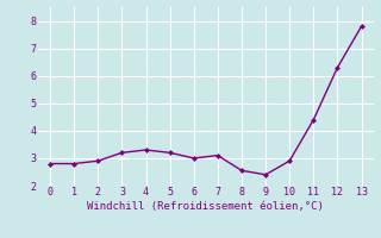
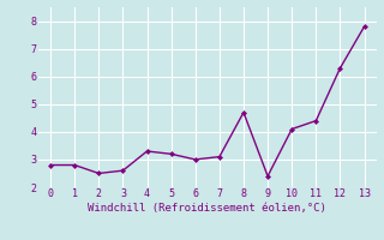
2: 2.90 -> 2.50
3: 3.20 -> 2.60
8: 2.55 -> 4.70
10: 2.90 -> 4.10
